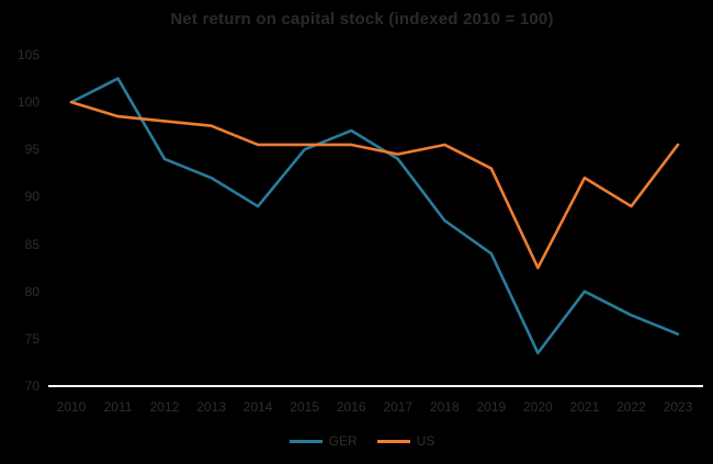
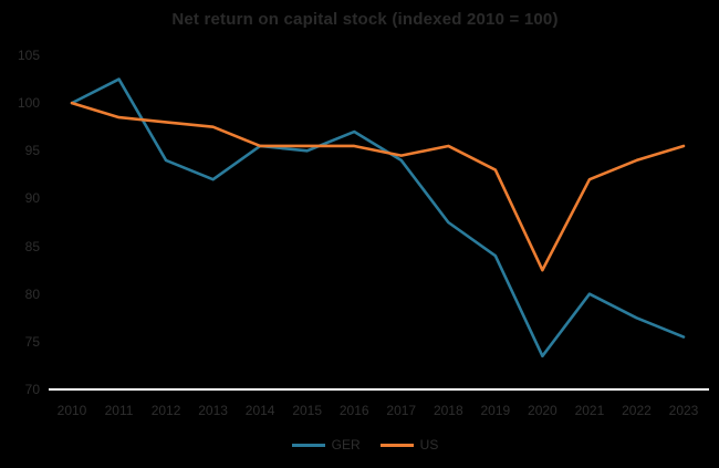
GER/2014: 89 -> 96
US/2022: 89 -> 94
